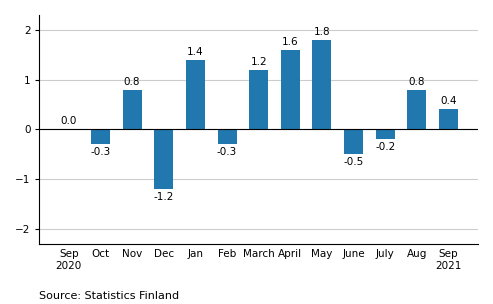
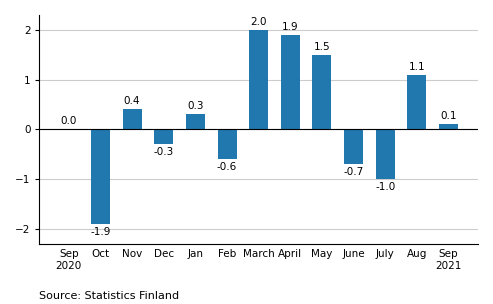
Oct: -0.3 -> -1.9
Nov: 0.8 -> 0.4
Dec: -1.2 -> -0.3
Jan: 1.4 -> 0.3
Feb: -0.3 -> -0.6
March: 1.2 -> 2.0
April: 1.6 -> 1.9
May: 1.8 -> 1.5
June: -0.5 -> -0.7
July: -0.2 -> -1.0
Aug: 0.8 -> 1.1
Sep 2021: 0.4 -> 0.1
